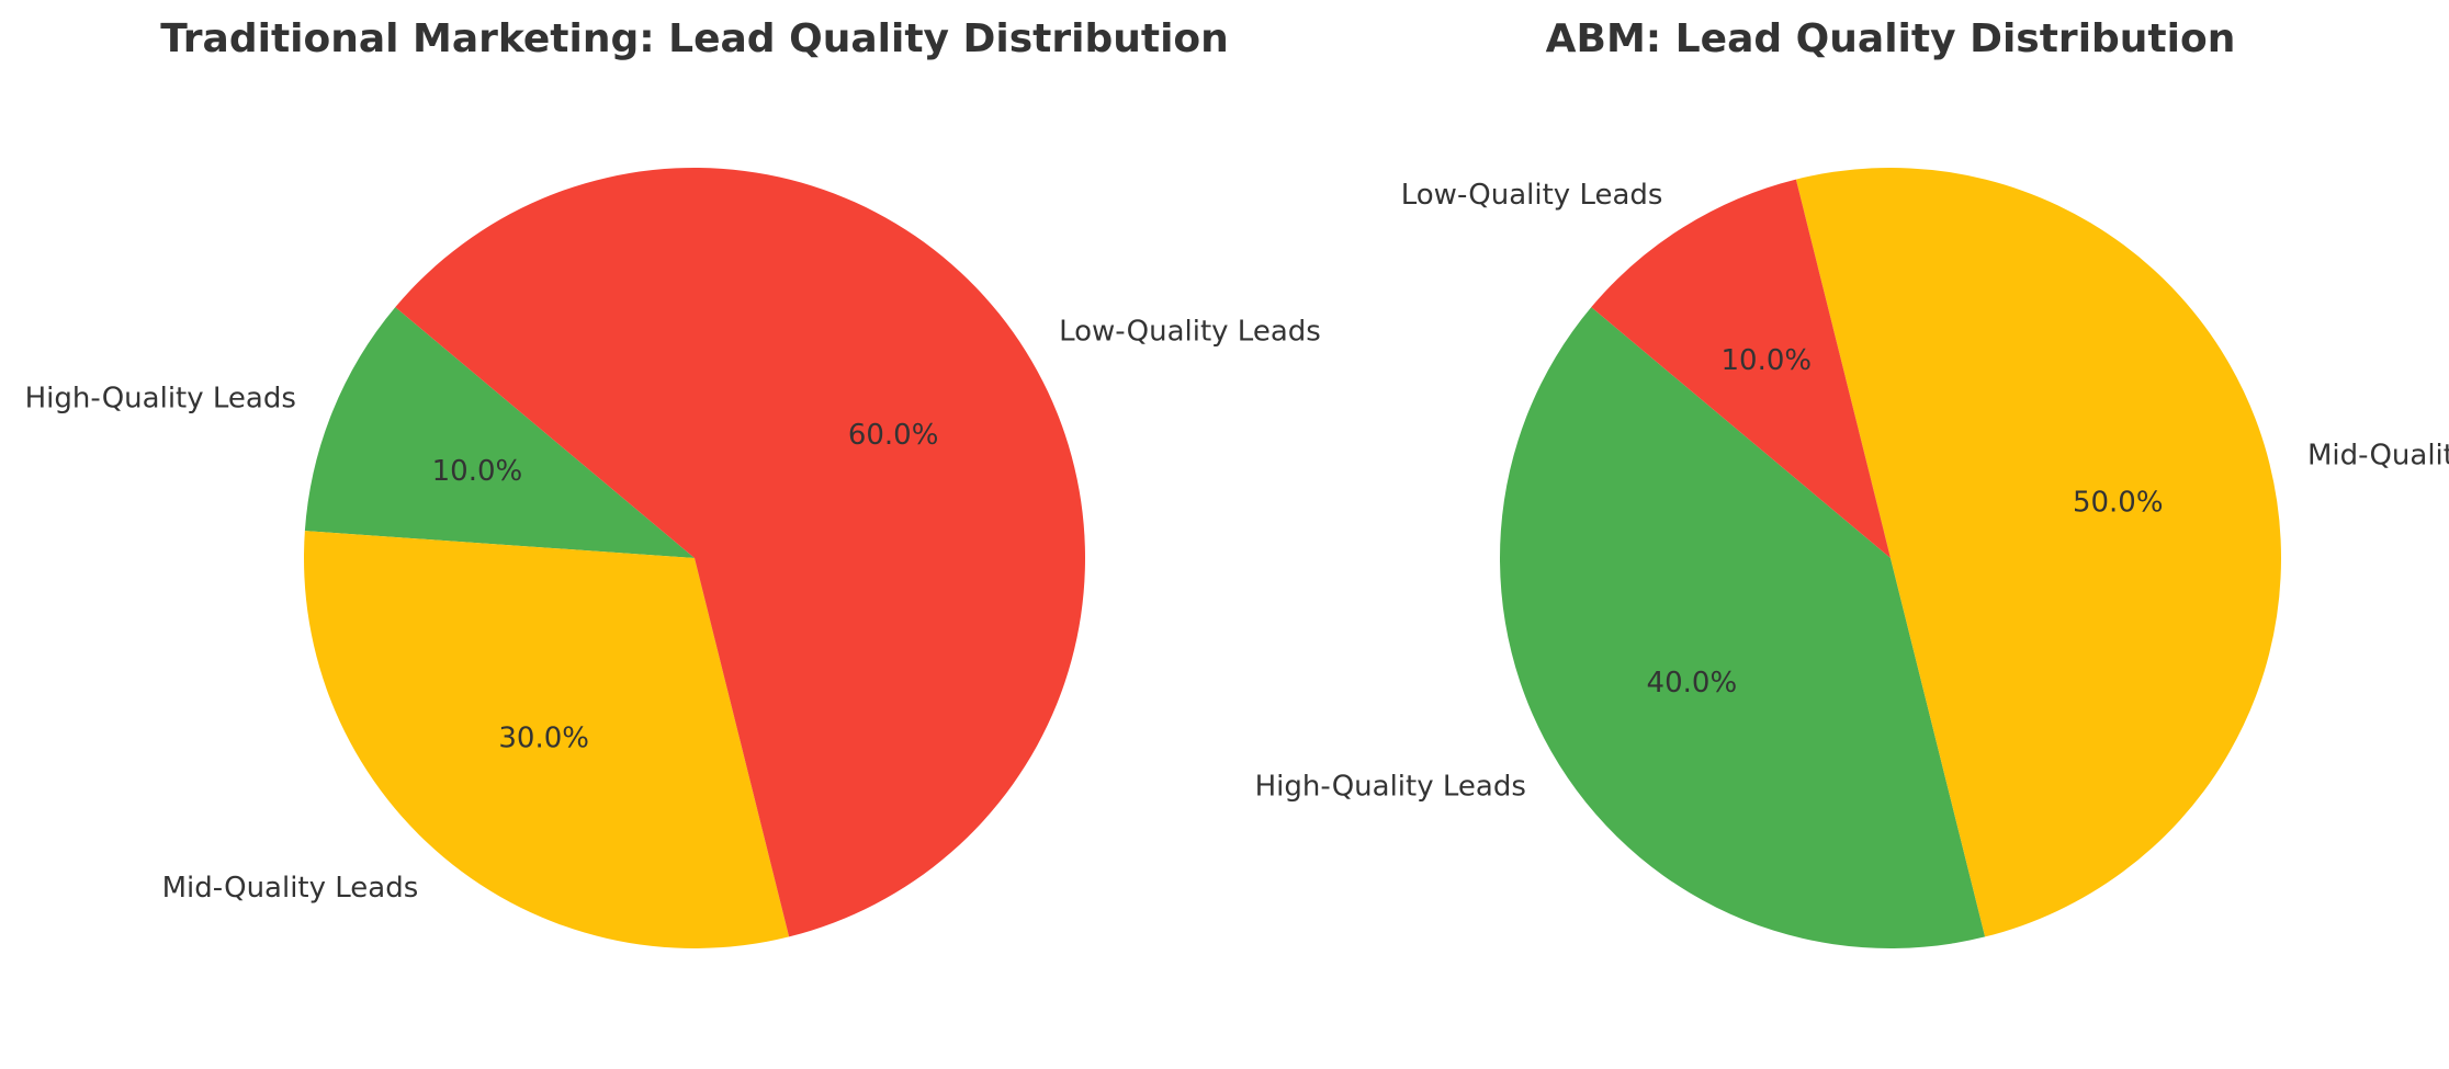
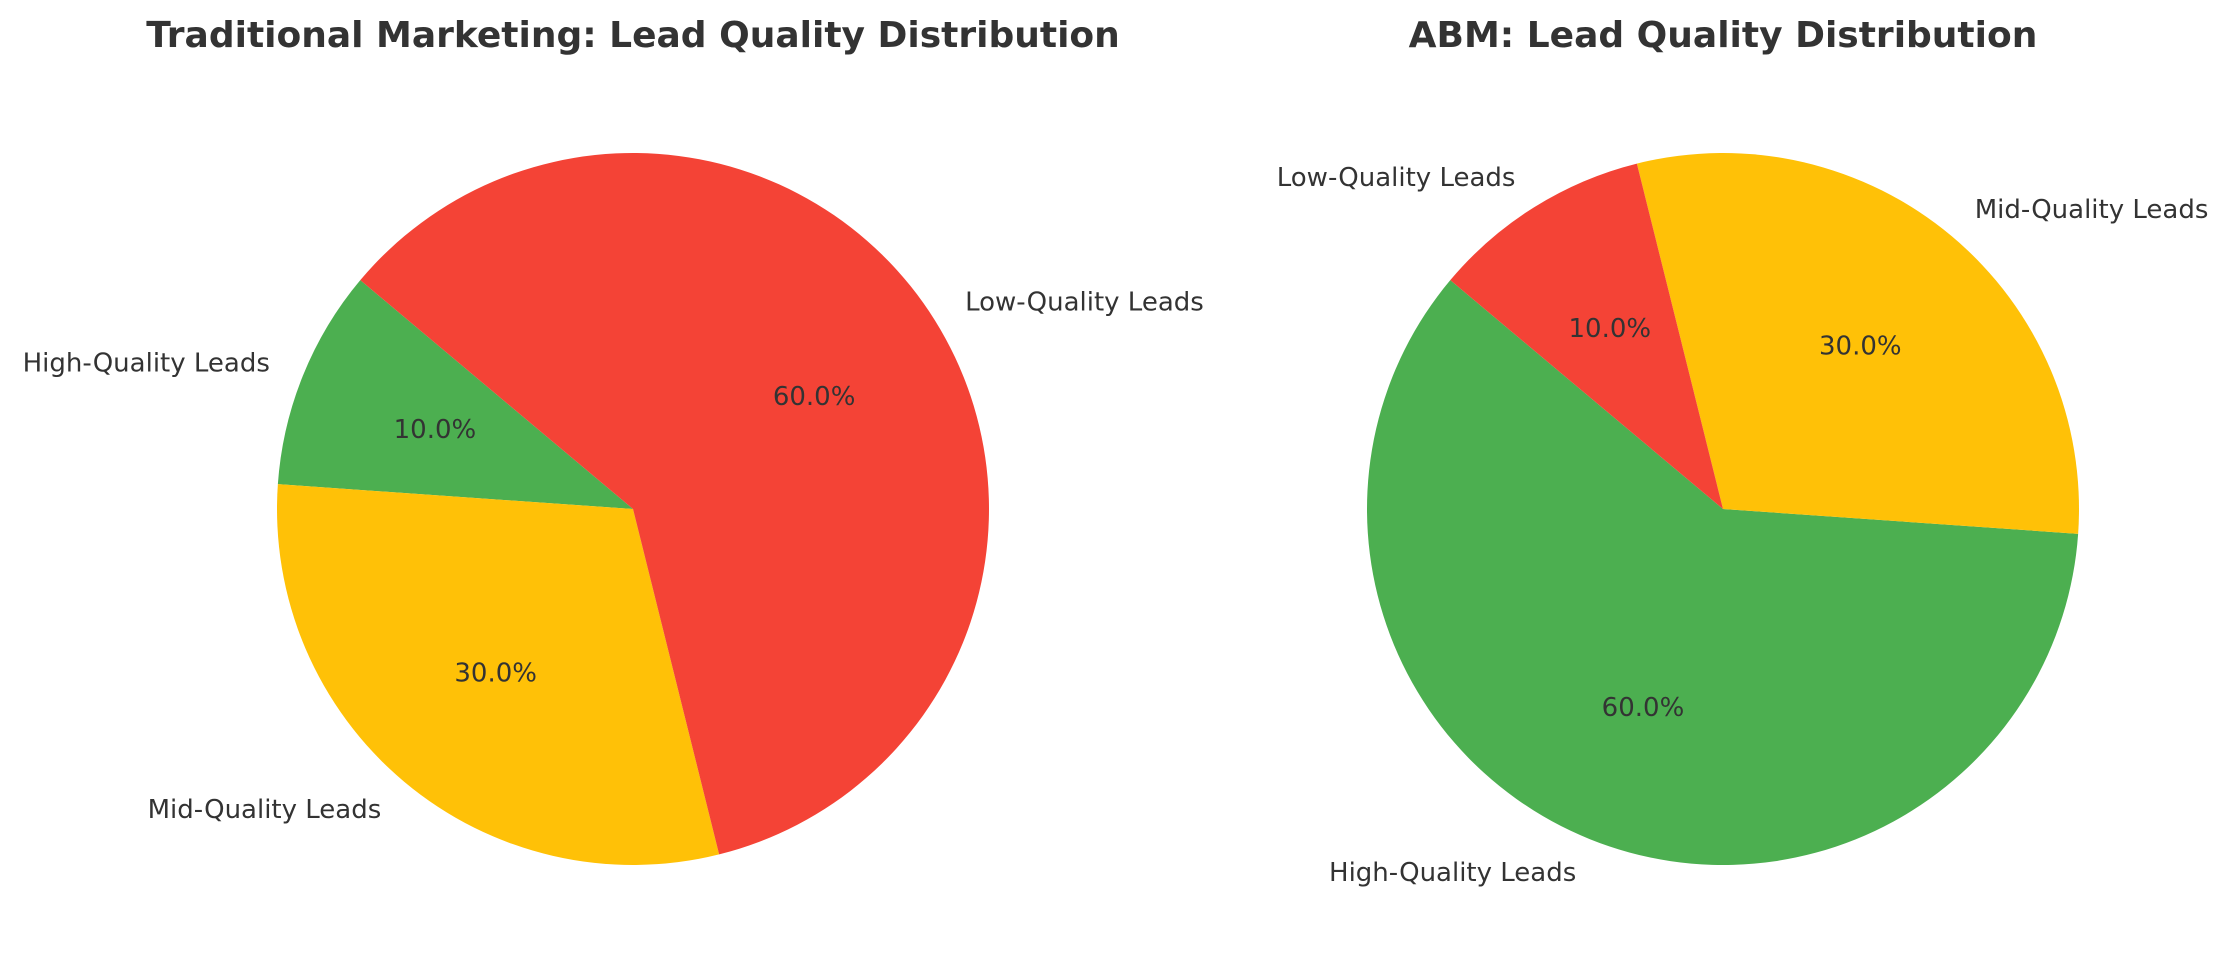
ABM: Lead Quality Distribution/High-Quality Leads: 40.0% -> 60.0%
ABM: Lead Quality Distribution/Mid-Quality Leads: 50.0% -> 30.0%
